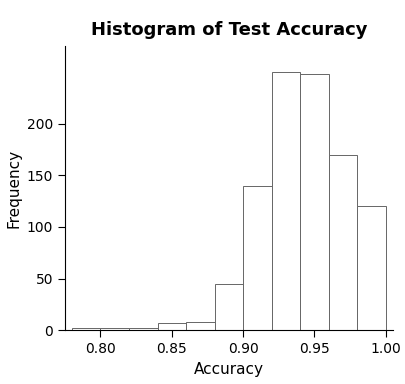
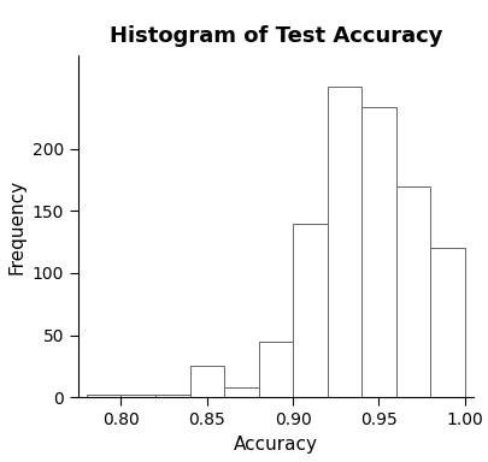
0.85: 7 -> 25
0.95: 248 -> 233
